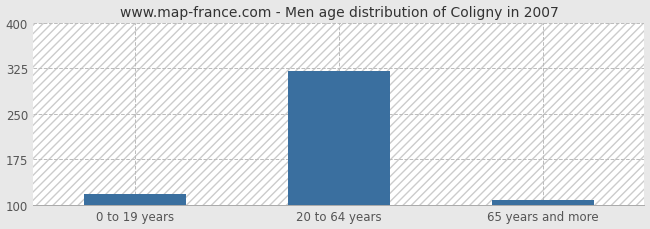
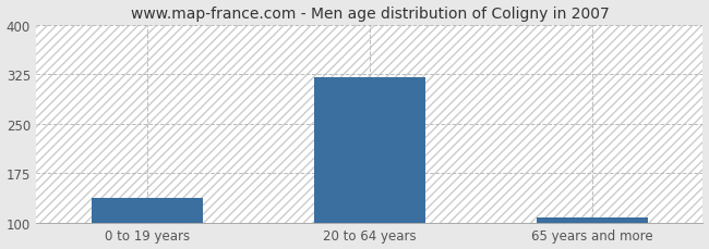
0 to 19 years: 118 -> 138
